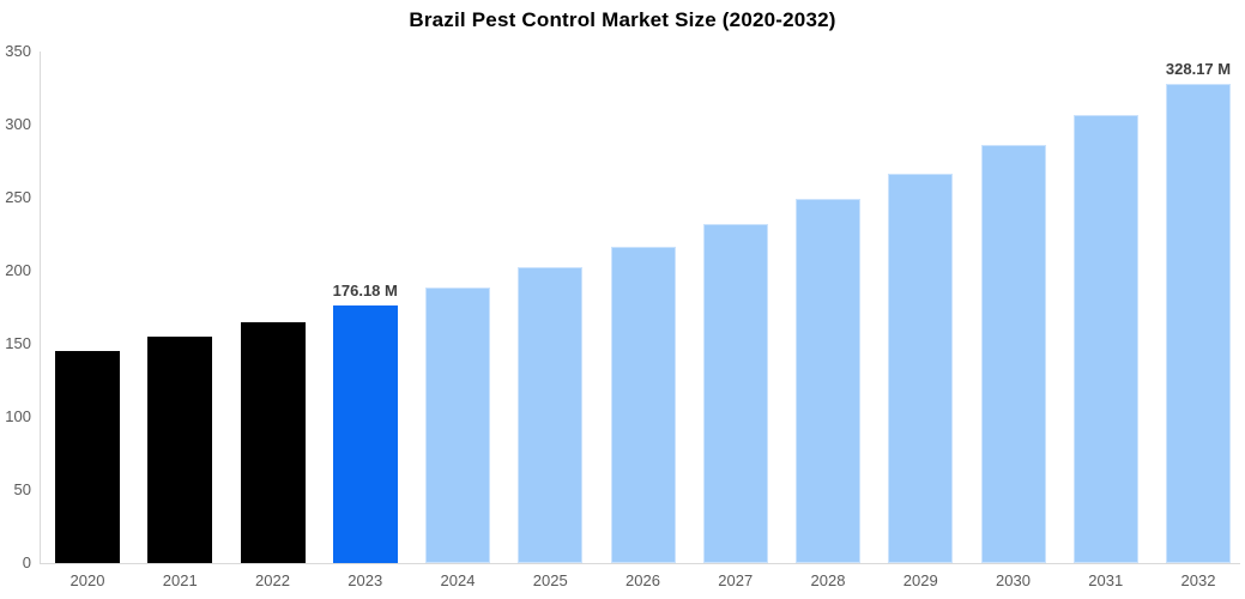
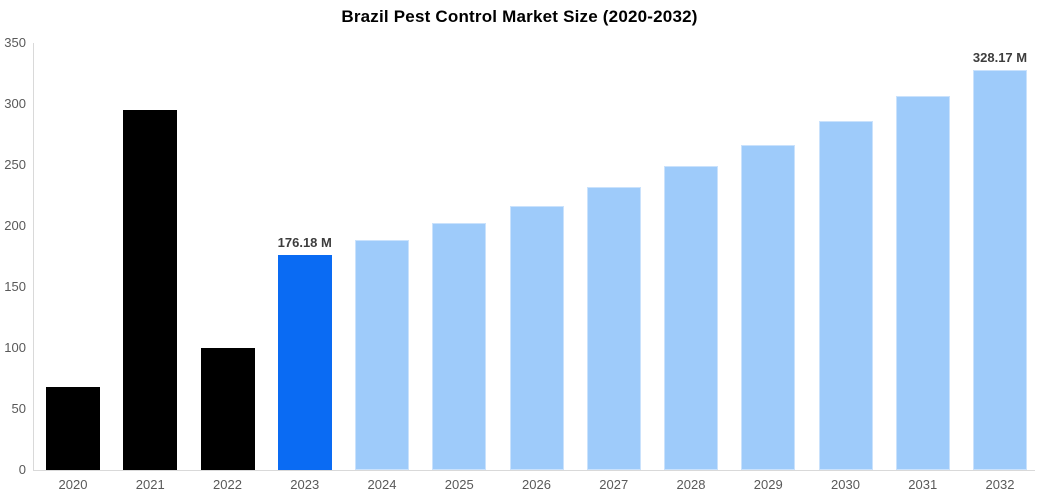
2020: 145 -> 68
2021: 155 -> 295
2022: 165 -> 100
